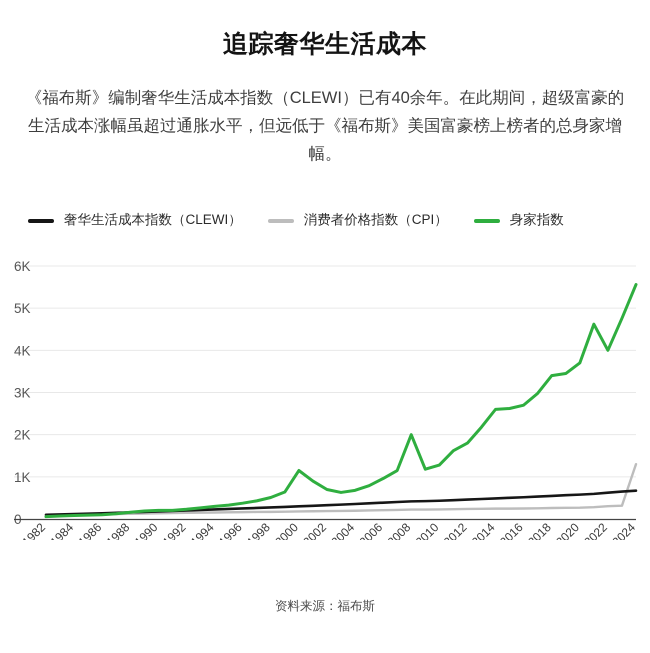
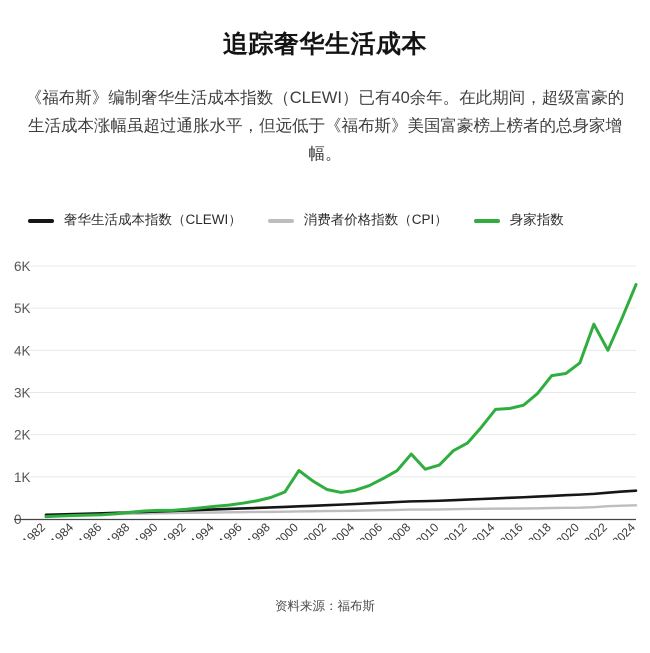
身家指数/2008: 2.0K -> 1.5K
消费者价格指数（CPI）/2024: 1.3K -> 0.3K
